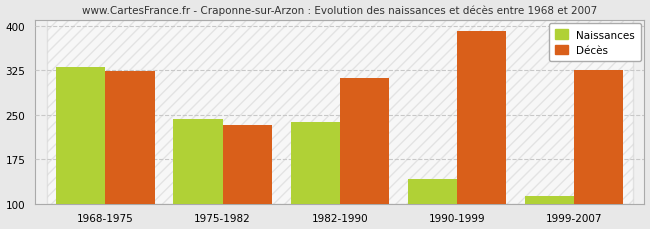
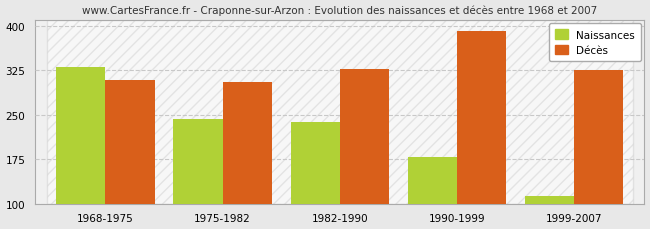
Décès/1968-1975: 324 -> 308
Décès/1975-1982: 232 -> 305
Décès/1982-1990: 312 -> 328
Naissances/1990-1999: 142 -> 178
